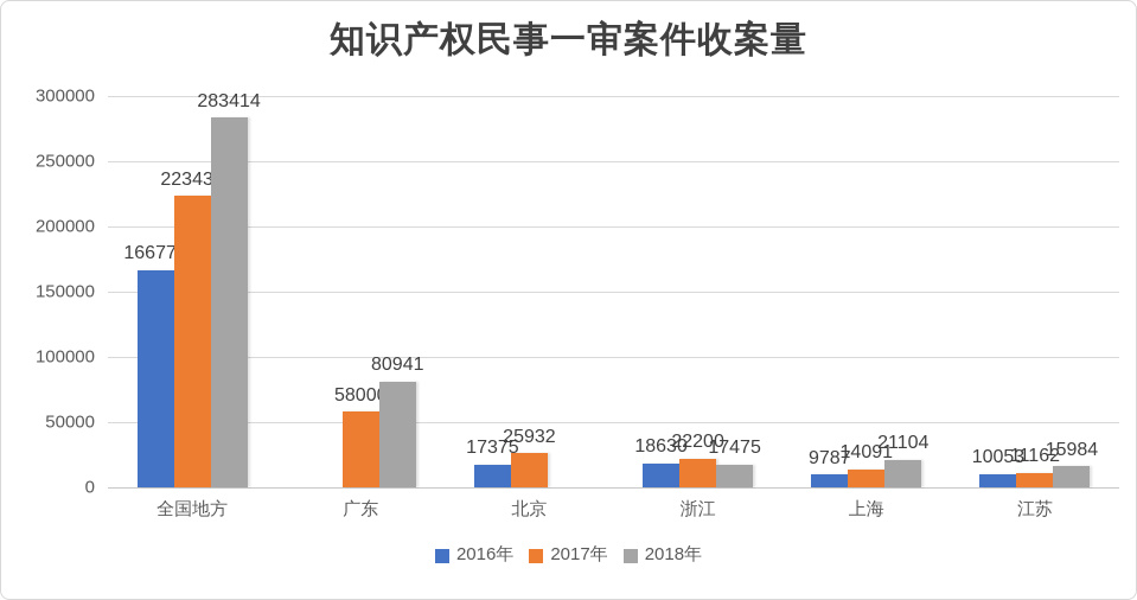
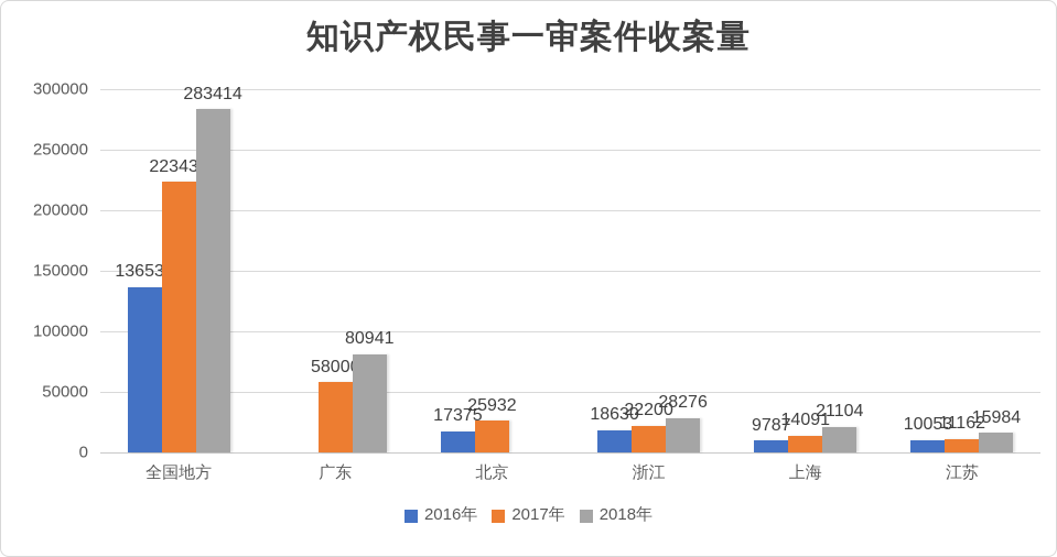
2016年/全国地方: 166774 -> 136534
2018年/浙江: 17475 -> 28276
